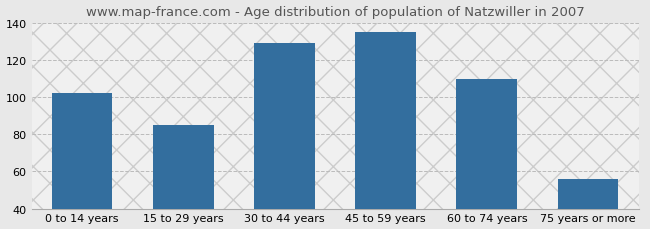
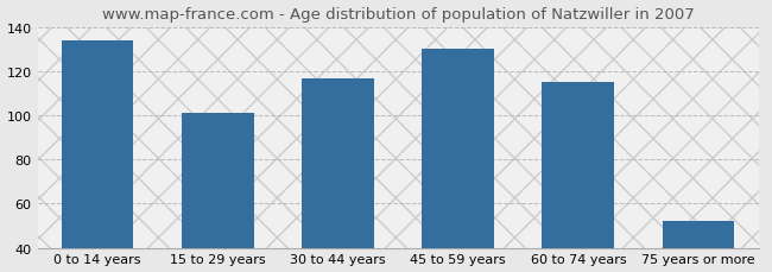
0 to 14 years: 102 -> 134
15 to 29 years: 85 -> 101
30 to 44 years: 129 -> 117
45 to 59 years: 135 -> 130
60 to 74 years: 110 -> 115
75 years or more: 56 -> 52
